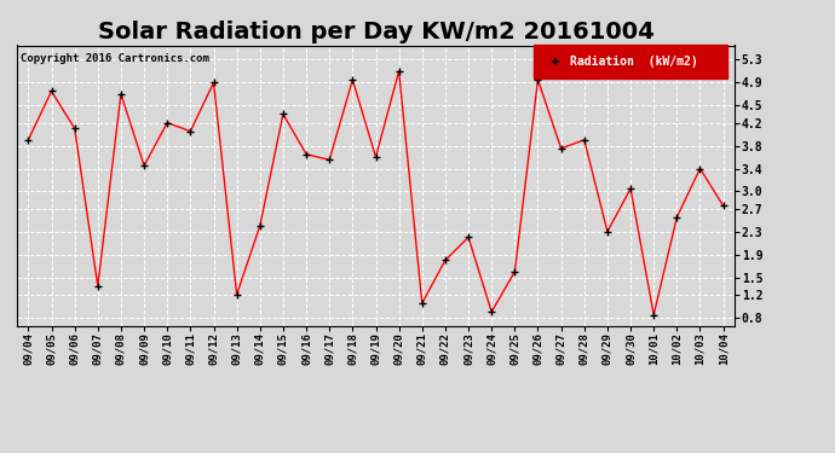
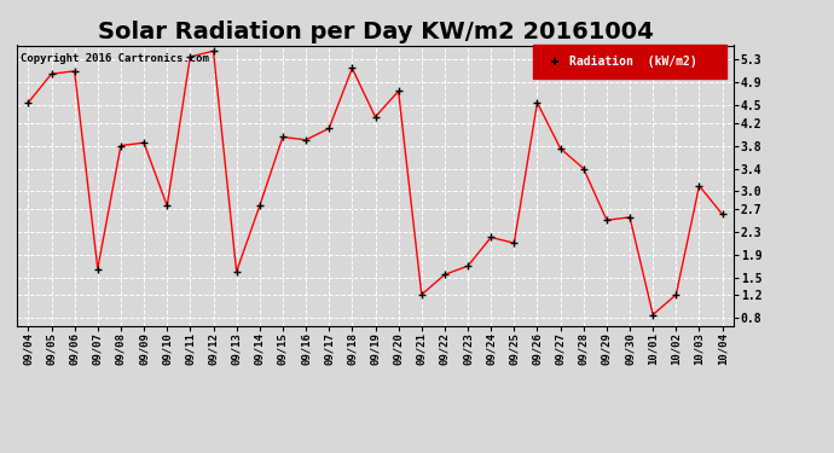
09/04: 3.90 -> 4.55
09/05: 4.75 -> 5.05
09/06: 4.10 -> 5.10
09/07: 1.35 -> 1.65
09/08: 4.70 -> 3.80
09/09: 3.45 -> 3.85
09/10: 4.20 -> 2.75
09/11: 4.05 -> 5.35
09/12: 4.90 -> 5.45
09/13: 1.20 -> 1.60
09/14: 2.40 -> 2.75
09/15: 4.35 -> 3.95
09/16: 3.65 -> 3.90
09/17: 3.55 -> 4.10
09/18: 4.95 -> 5.15
09/19: 3.60 -> 4.30
09/20: 5.10 -> 4.75
09/21: 1.05 -> 1.20
09/22: 1.80 -> 1.55
09/23: 2.20 -> 1.70
09/24: 0.90 -> 2.20
09/25: 1.60 -> 2.10
09/26: 4.95 -> 4.55
09/28: 3.90 -> 3.40
09/29: 2.30 -> 2.50
09/30: 3.05 -> 2.55
10/02: 2.55 -> 1.20
10/03: 3.40 -> 3.10
10/04: 2.75 -> 2.60
